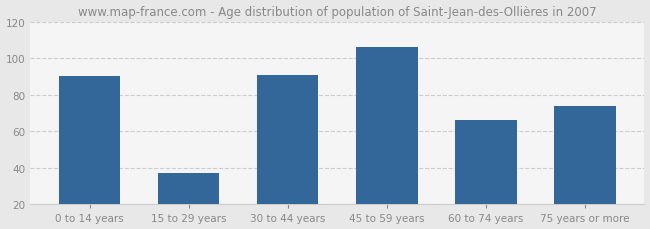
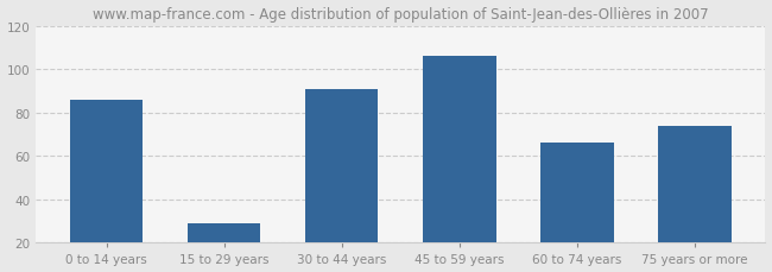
0 to 14 years: 90 -> 86
15 to 29 years: 37 -> 29
